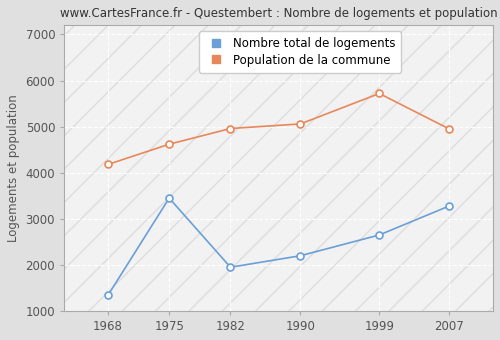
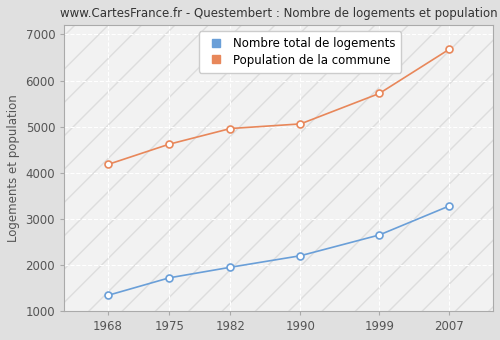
Nombre total de logements/1975: 3450 -> 1720
Population de la commune/2007: 4950 -> 6680
